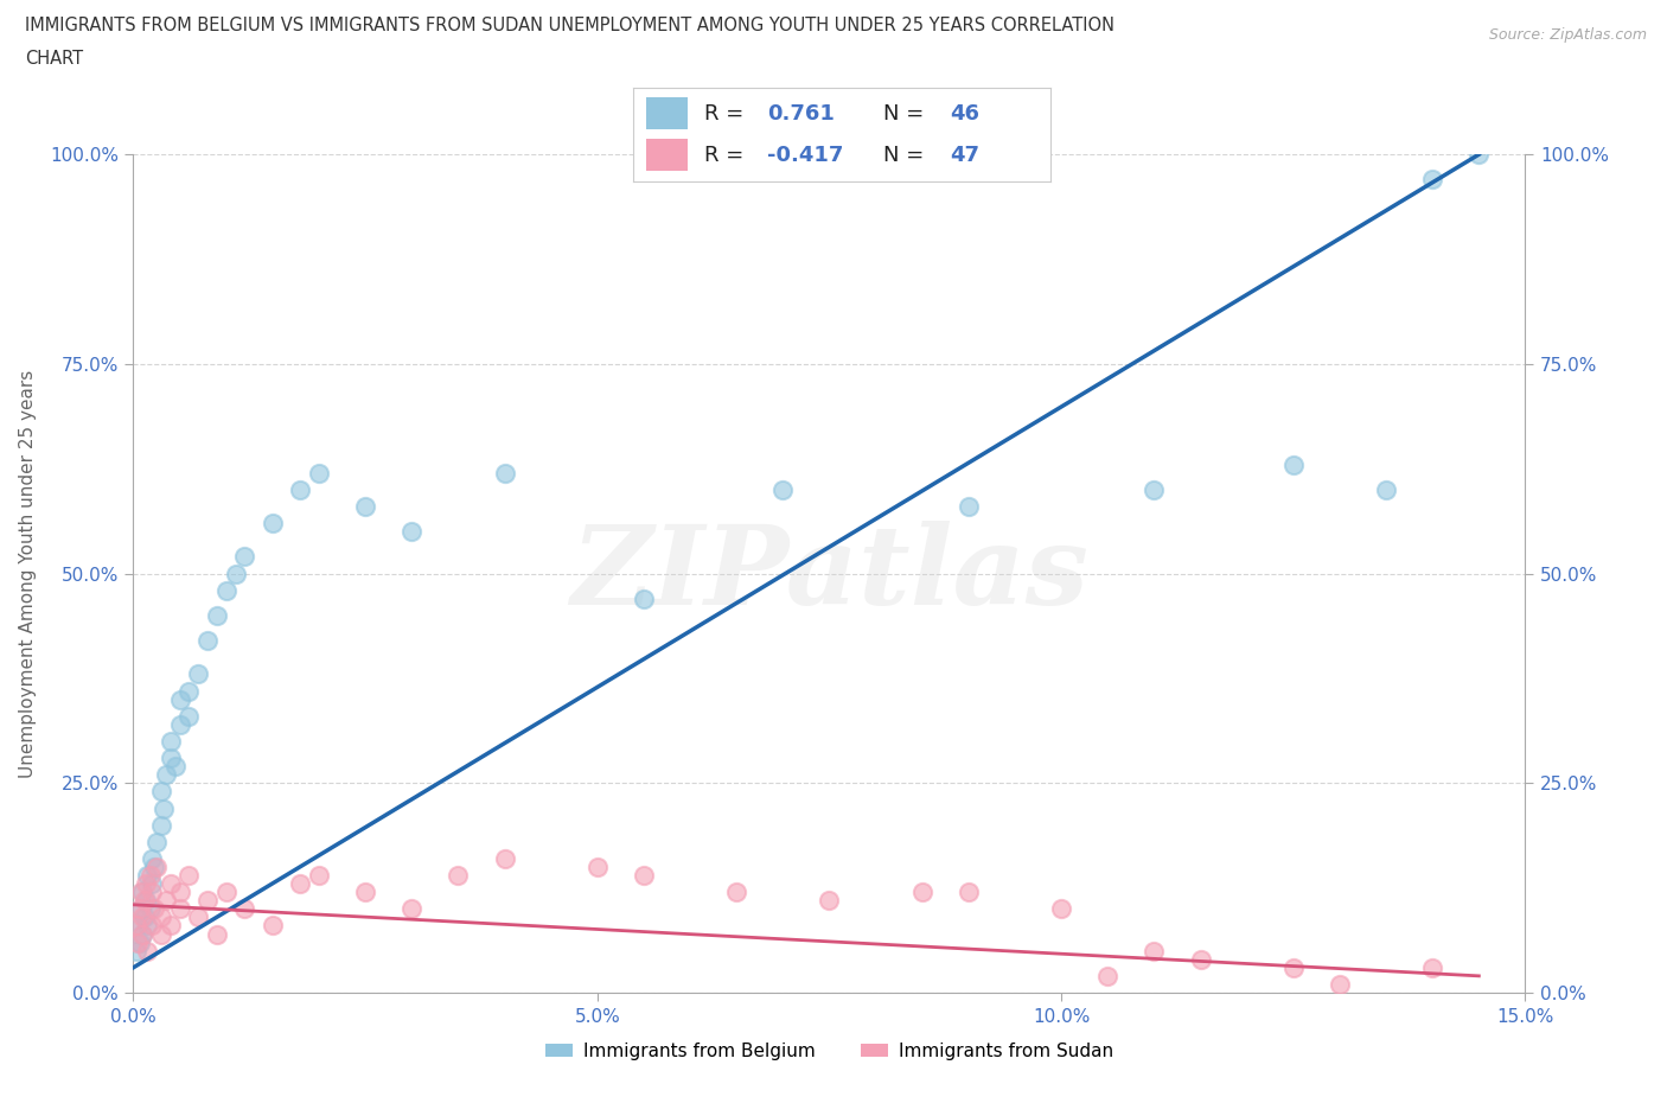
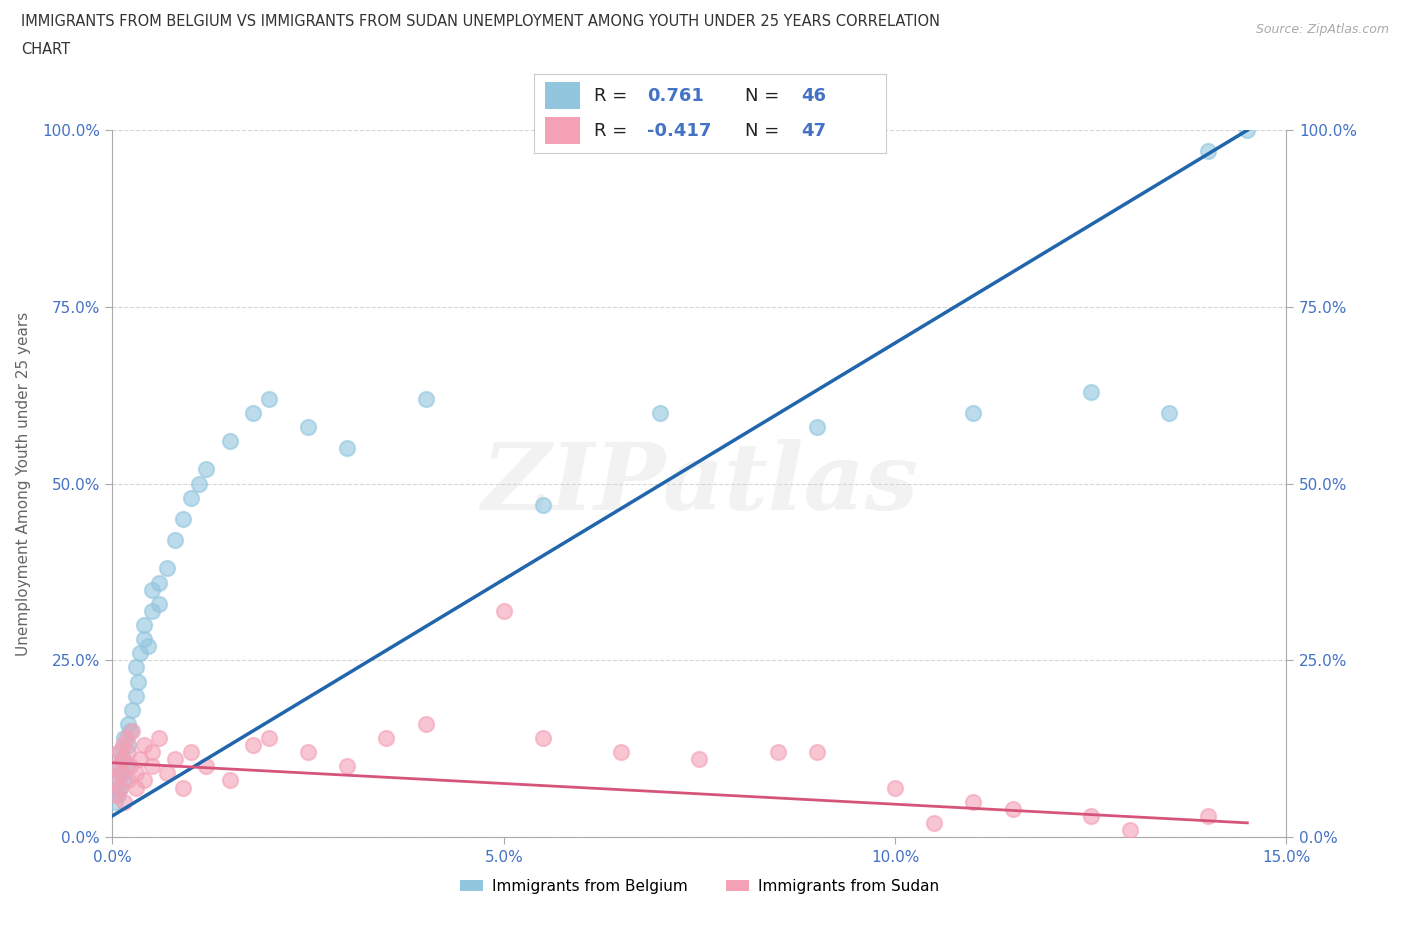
Immigrants from Sudan/5.0%: 15% -> 32%
Immigrants from Sudan/10.0%: 10% -> 7%
